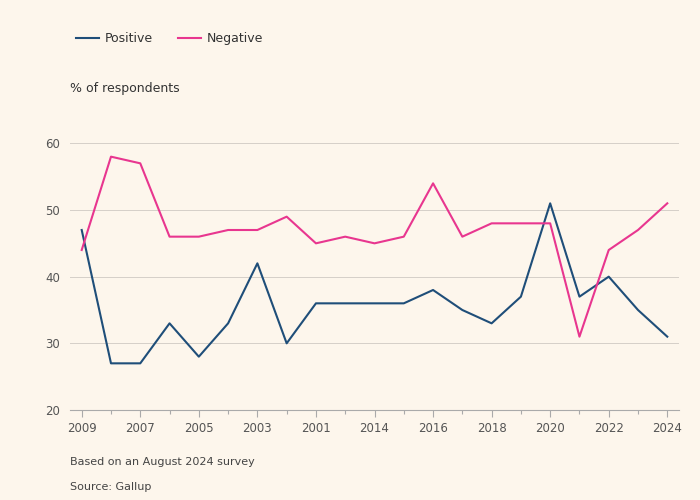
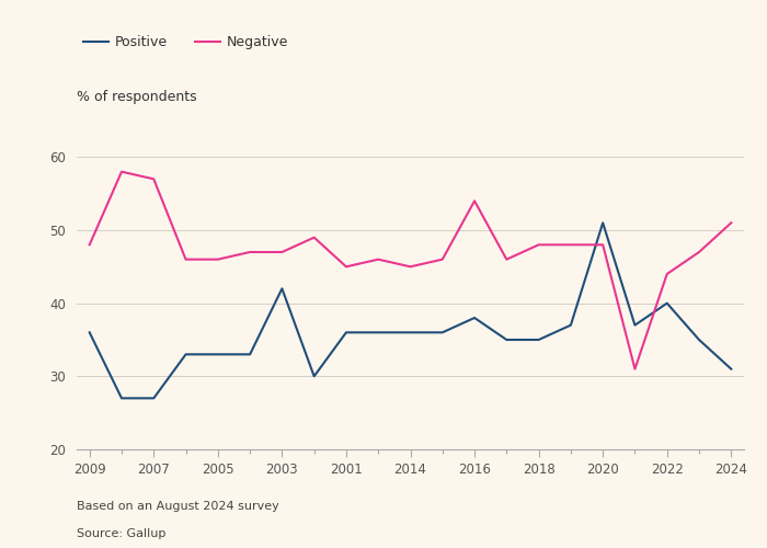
Positive/2009: 47 -> 36
Negative/2009: 44 -> 48
Positive/2005: 28 -> 33
Positive/2018: 33 -> 35
